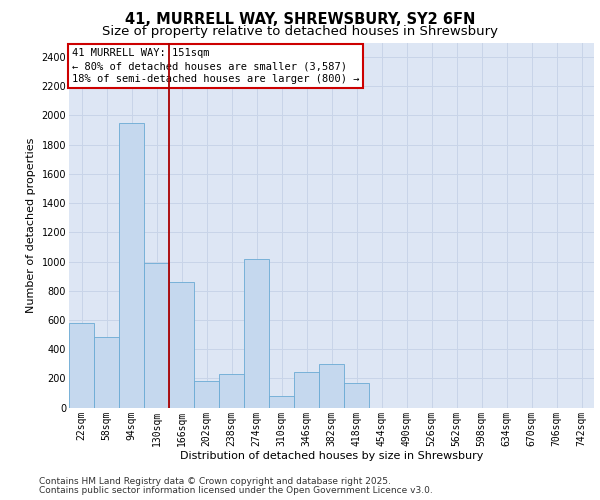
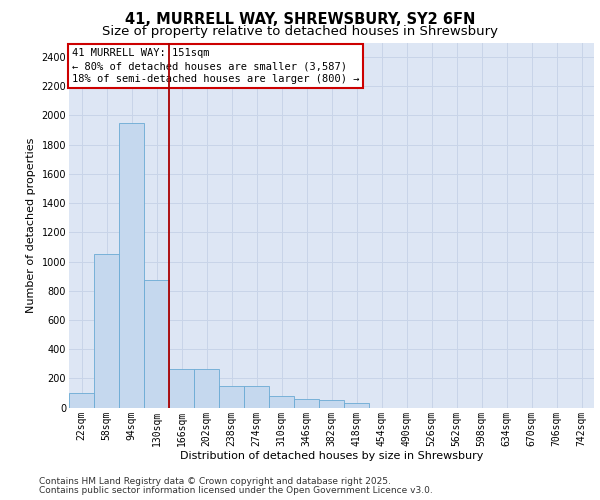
22sqm: 580 -> 100
58sqm: 480 -> 1050
130sqm: 990 -> 870
166sqm: 860 -> 260
202sqm: 180 -> 260
238sqm: 230 -> 150
274sqm: 1020 -> 150
346sqm: 240 -> 60
382sqm: 300 -> 50
418sqm: 170 -> 30
